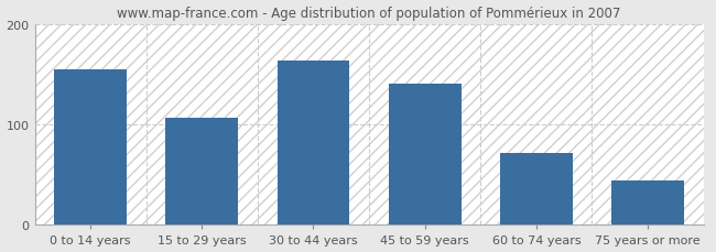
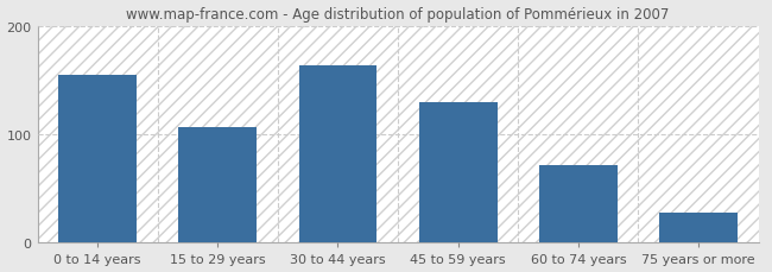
45 to 59 years: 140 -> 130
75 years or more: 44 -> 28
